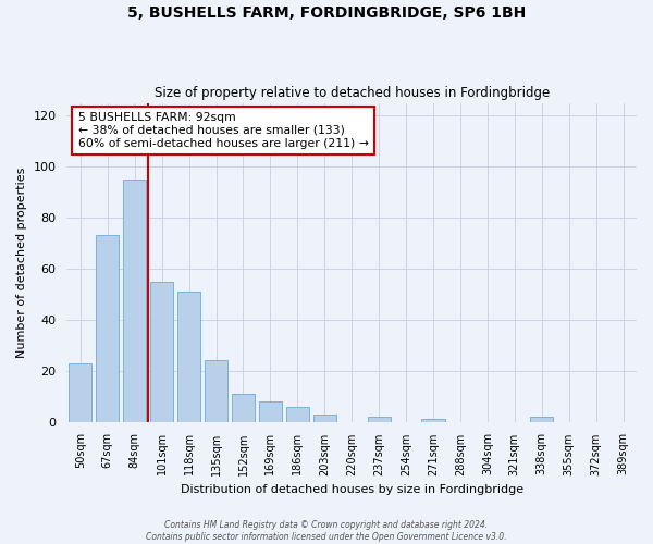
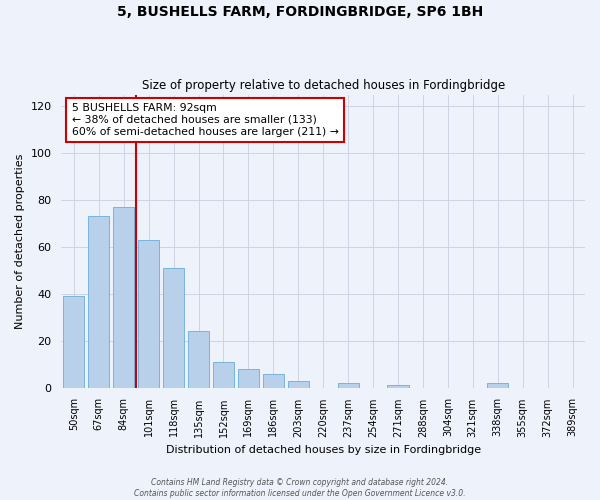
50sqm: 23 -> 39
84sqm: 95 -> 77
101sqm: 55 -> 63
